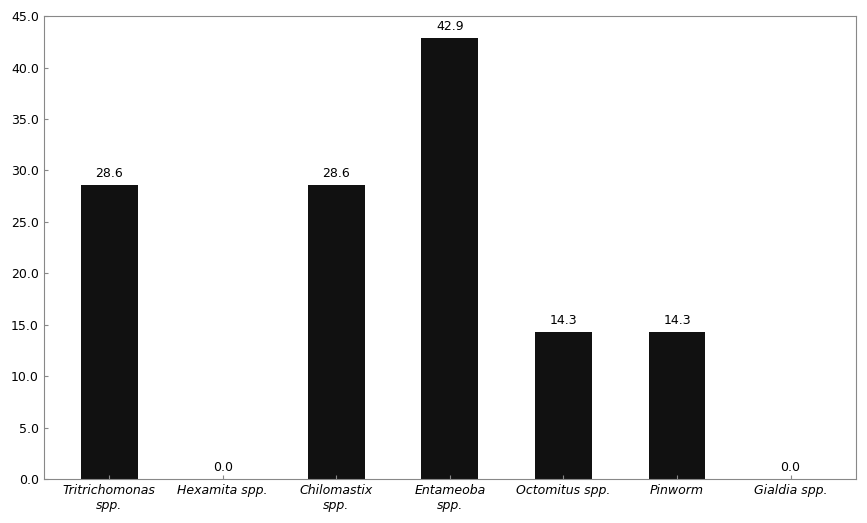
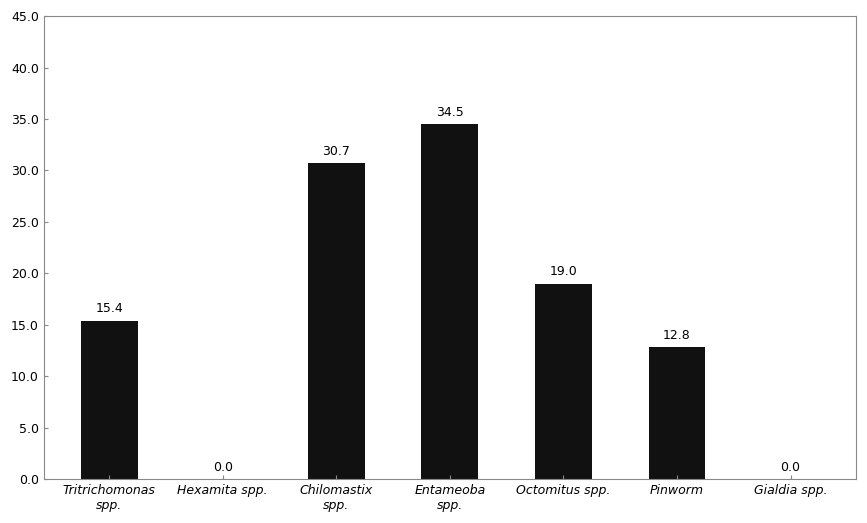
Tritrichomonas spp.: 28.6 -> 15.4
Chilomastix spp.: 28.6 -> 30.7
Entameoba spp.: 42.9 -> 34.5
Octomitus spp.: 14.3 -> 19.0
Pinworm: 14.3 -> 12.8
